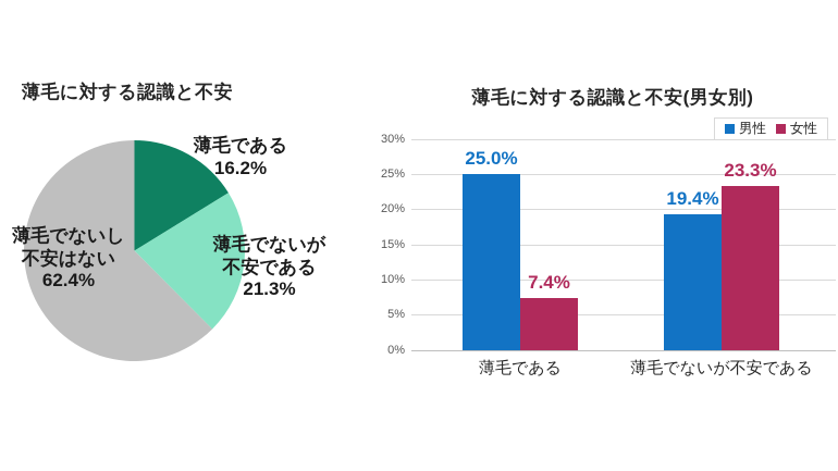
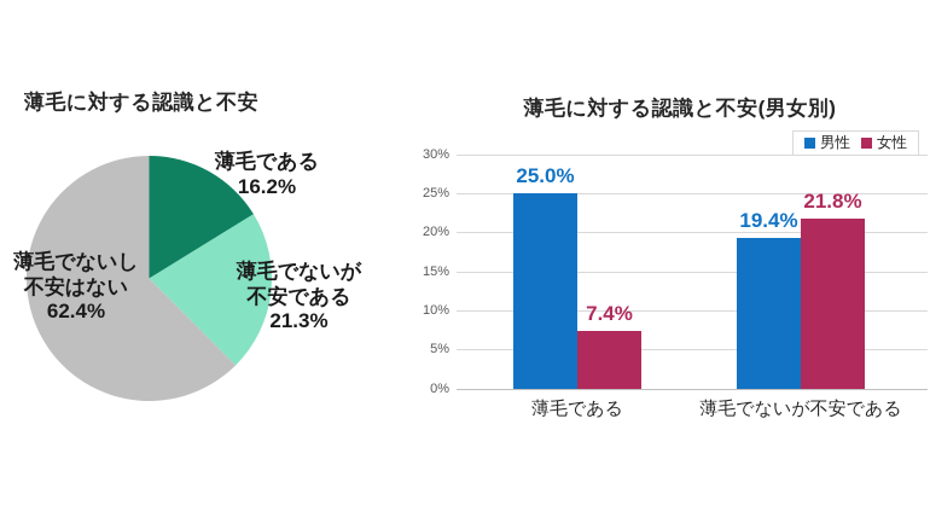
薄毛に対する認識と不安(男女別)/女性/薄毛でないが不安である: 23.3% -> 21.8%
